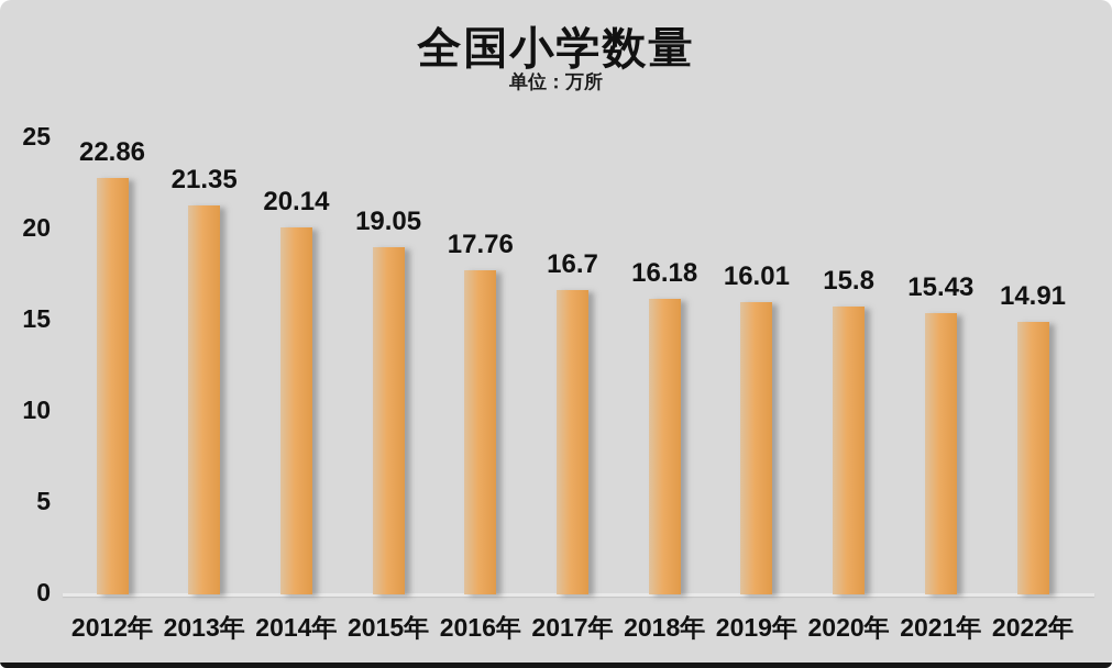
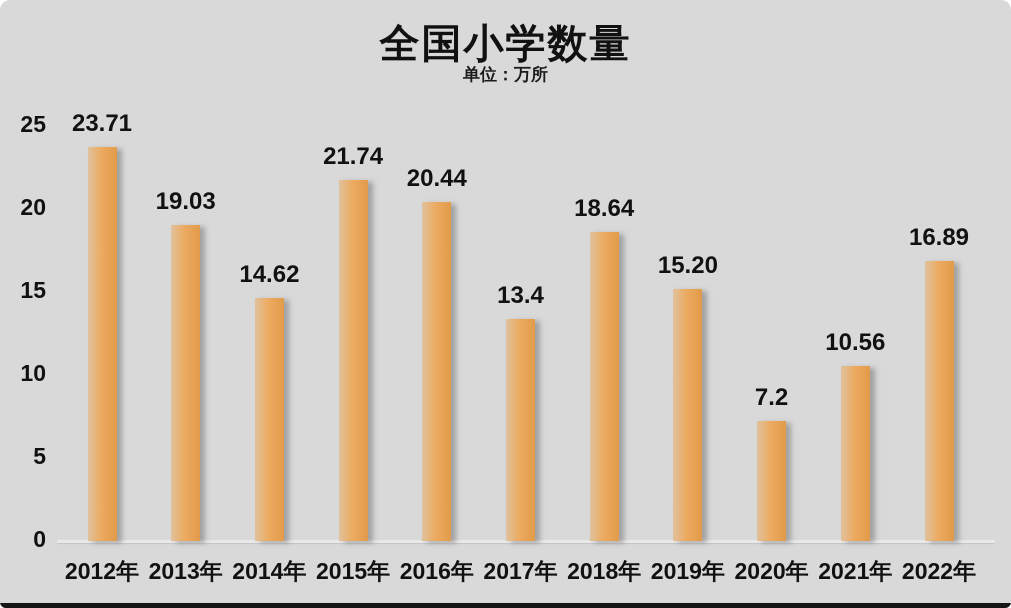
2012年: 22.86 -> 23.71
2013年: 21.35 -> 19.03
2014年: 20.14 -> 14.62
2015年: 19.05 -> 21.74
2016年: 17.76 -> 20.44
2017年: 16.7 -> 13.4
2018年: 16.18 -> 18.64
2019年: 16.01 -> 15.20
2020年: 15.8 -> 7.2
2021年: 15.43 -> 10.56
2022年: 14.91 -> 16.89
